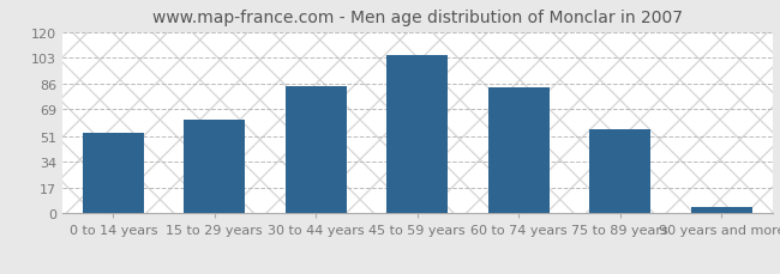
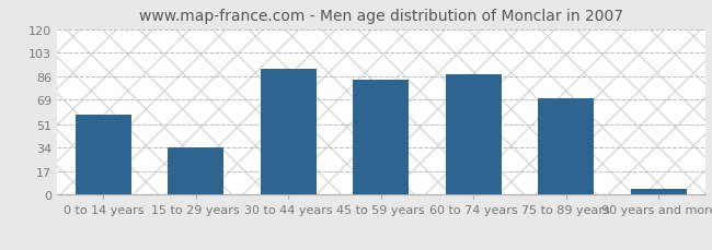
0 to 14 years: 53 -> 58
15 to 29 years: 62 -> 34
30 to 44 years: 84 -> 91
45 to 59 years: 105 -> 83
60 to 74 years: 83 -> 87
75 to 89 years: 56 -> 70
